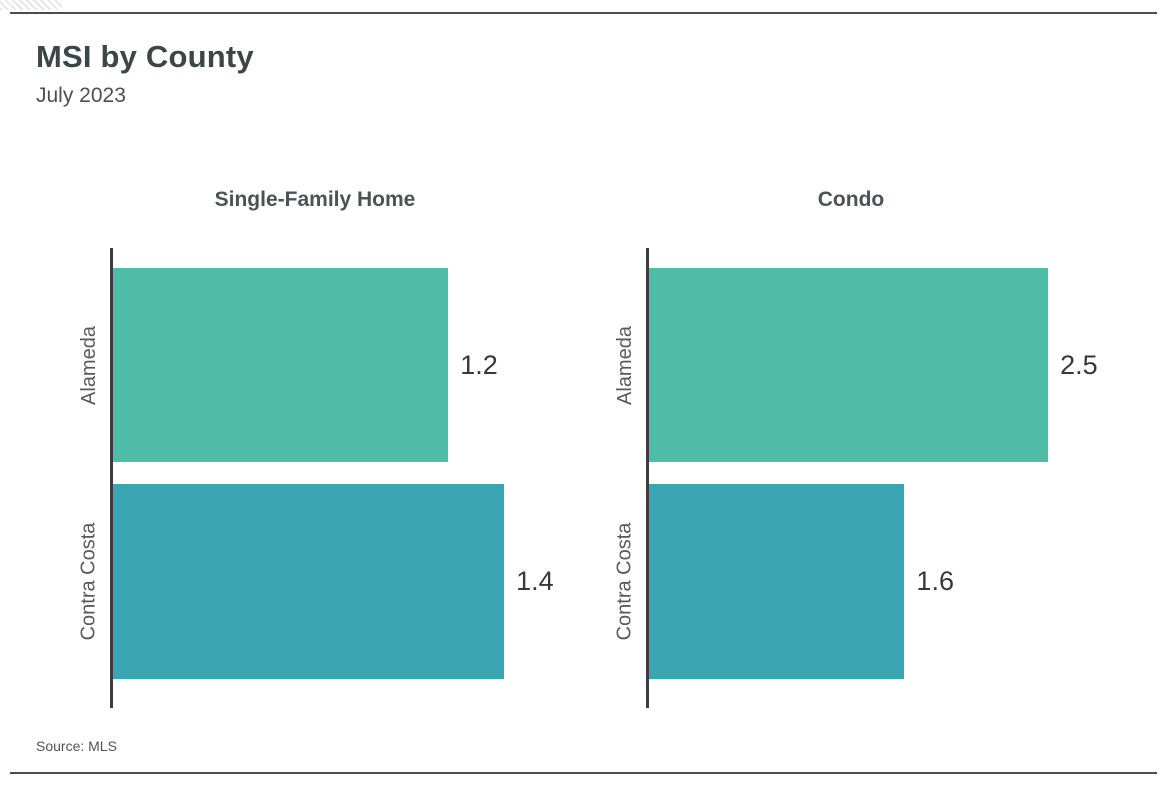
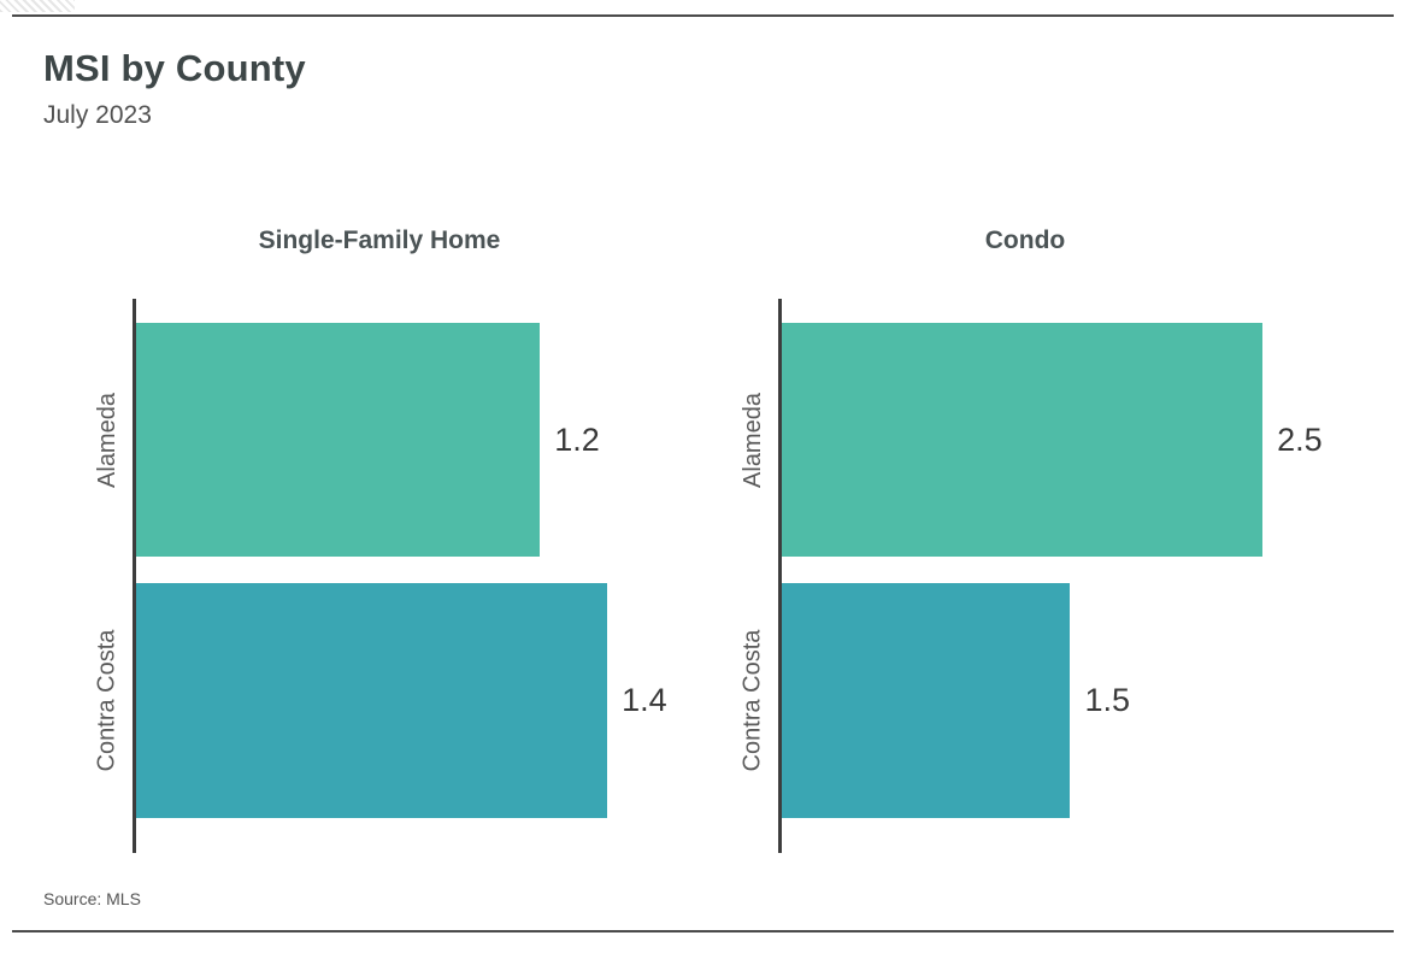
Condo/Contra Costa: 1.6 -> 1.5
